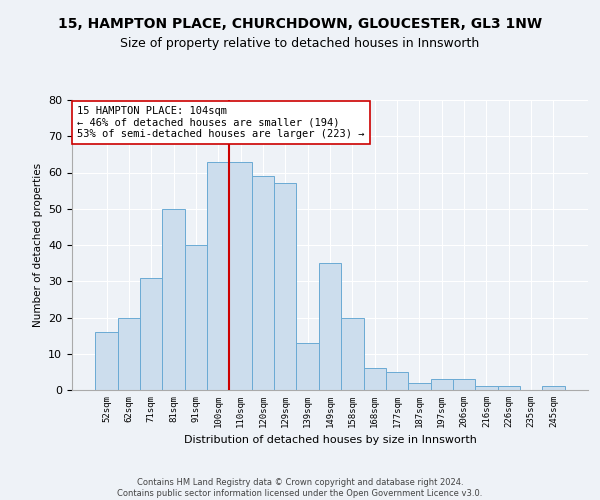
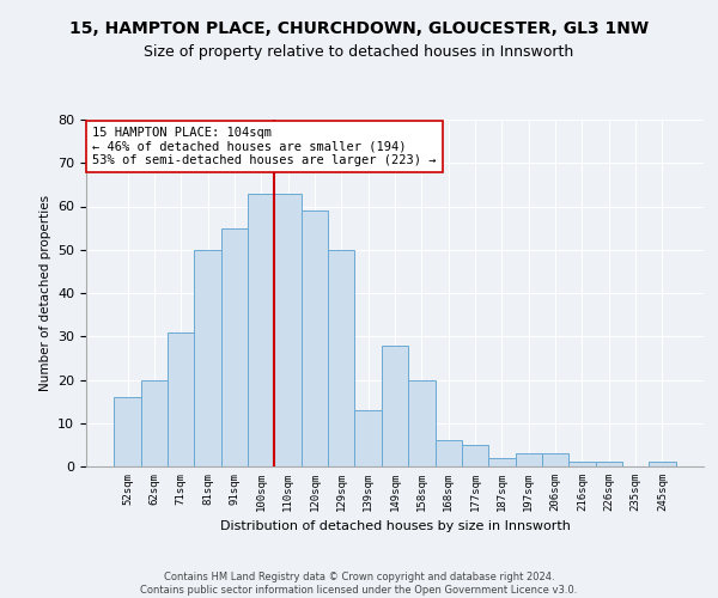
91sqm: 40 -> 55
129sqm: 57 -> 50
149sqm: 35 -> 28
